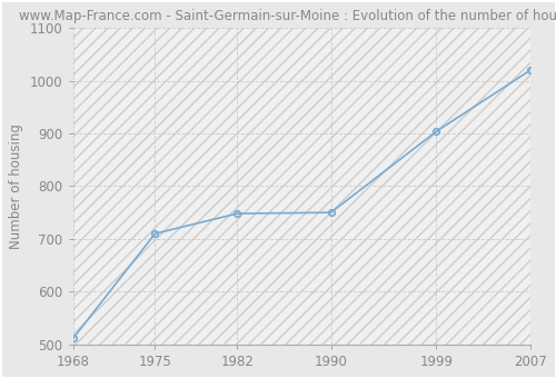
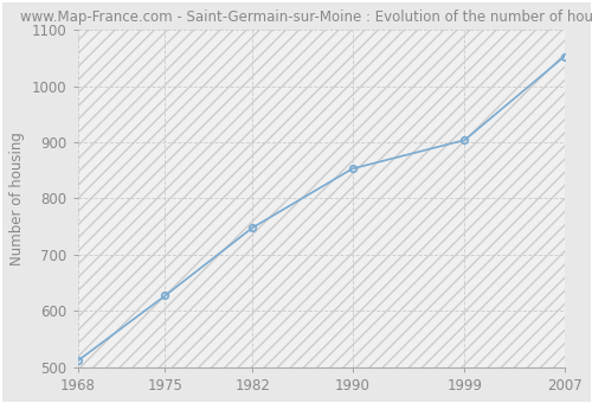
1975: 710 -> 627
1990: 750 -> 853
2007: 1020 -> 1053
